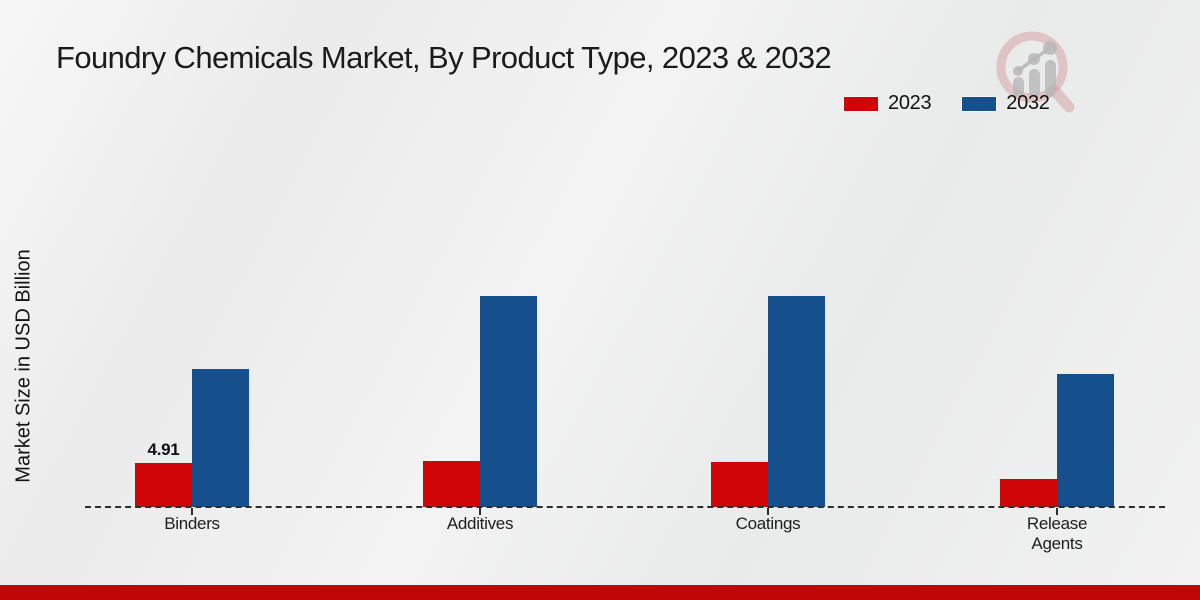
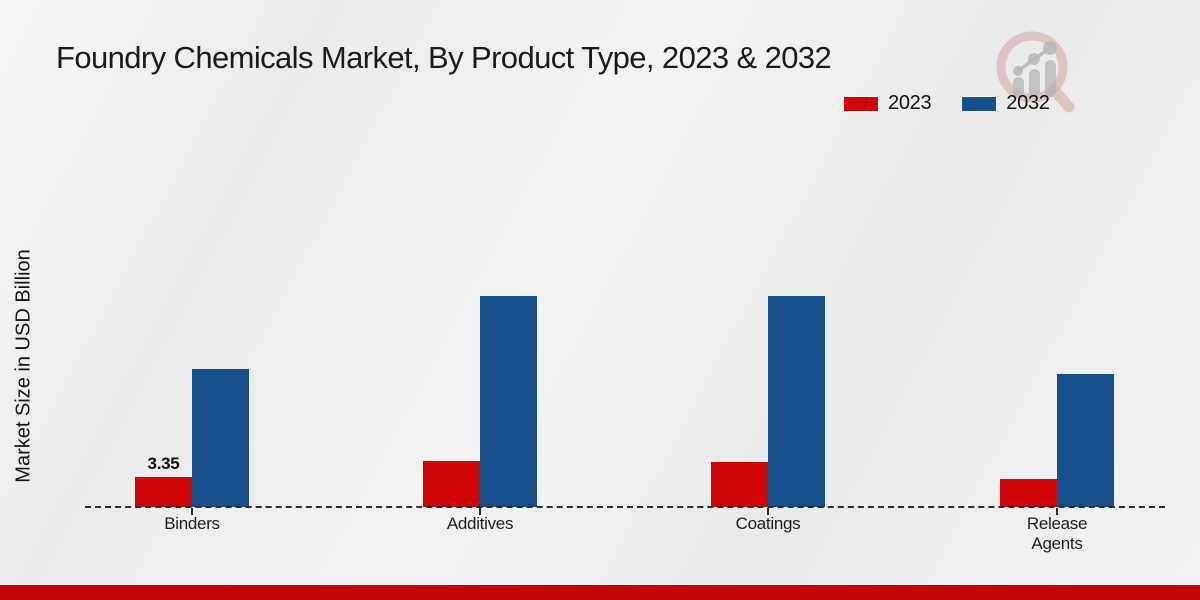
2023/Binders: 4.91 -> 3.35
